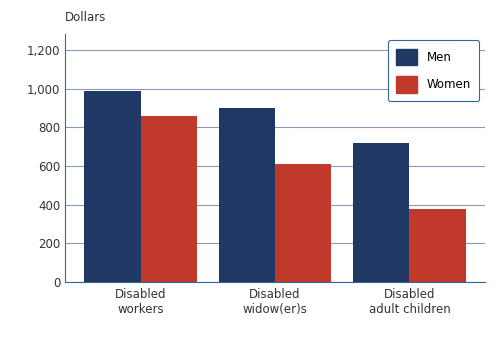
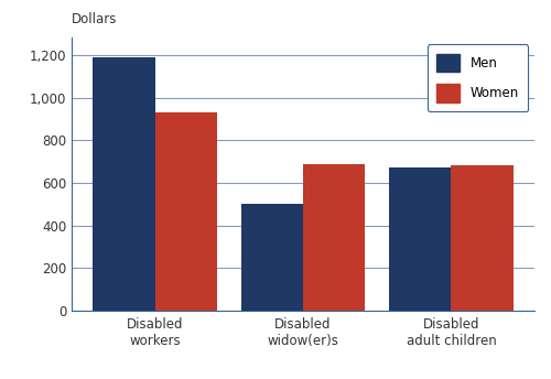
Men/Disabled workers: 990 -> 1,190
Women/Disabled workers: 860 -> 930
Men/Disabled widow(er)s: 900 -> 500
Women/Disabled widow(er)s: 610 -> 690
Men/Disabled adult children: 720 -> 670
Women/Disabled adult children: 380 -> 680
